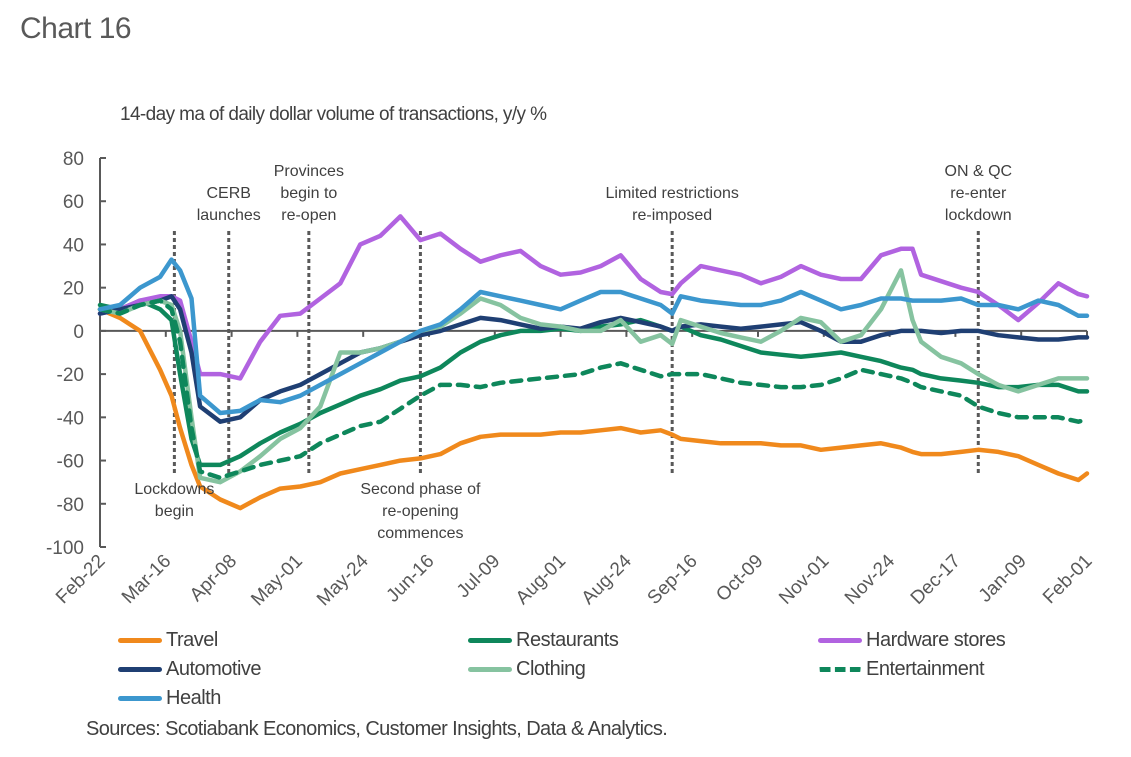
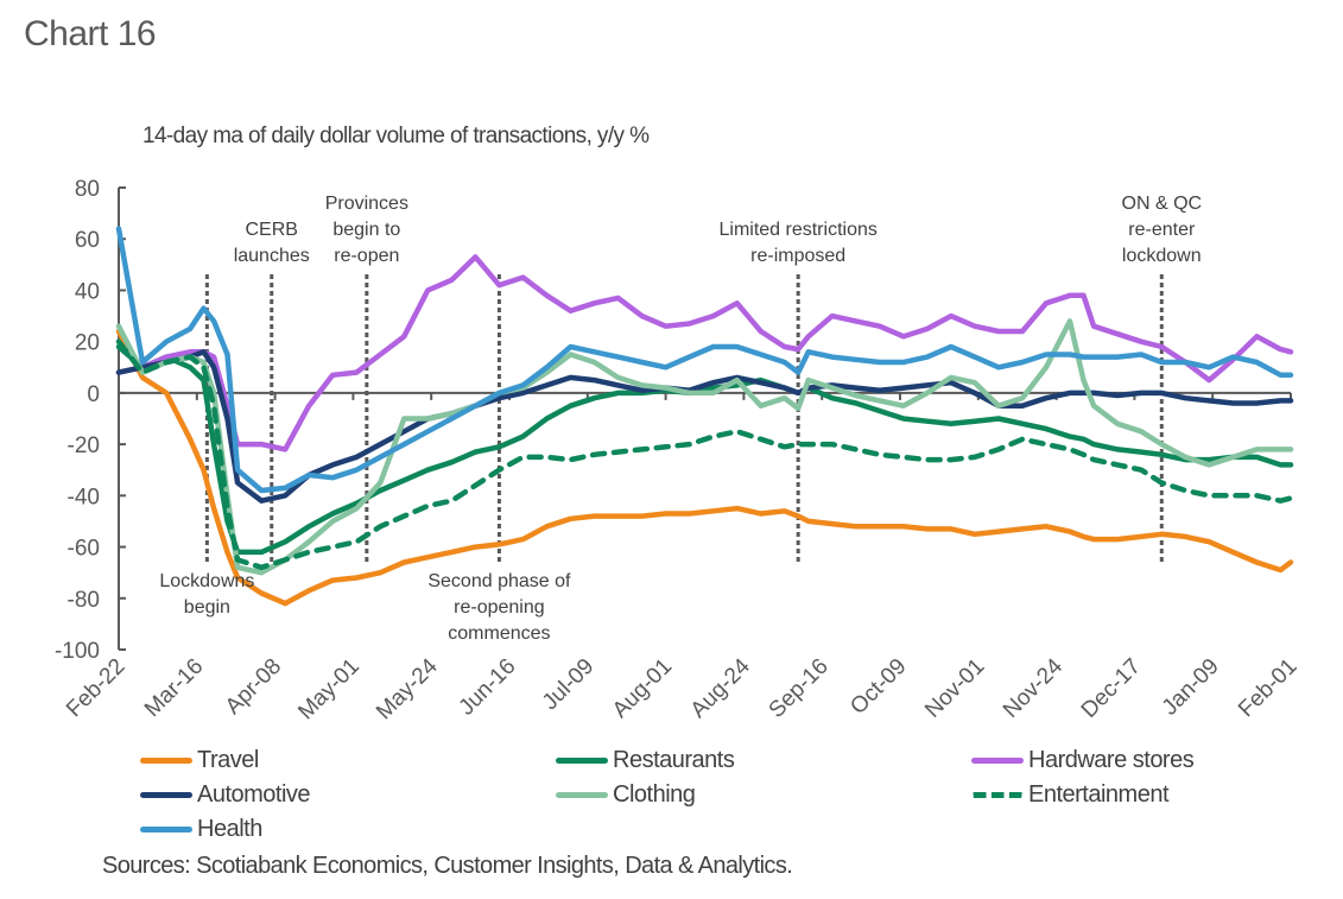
Travel/0: 10 -> 24
Restaurants/0: 12 -> 18
Clothing/0: 10 -> 26
Entertainment/0: 10 -> 20
Health/0: 10 -> 64
